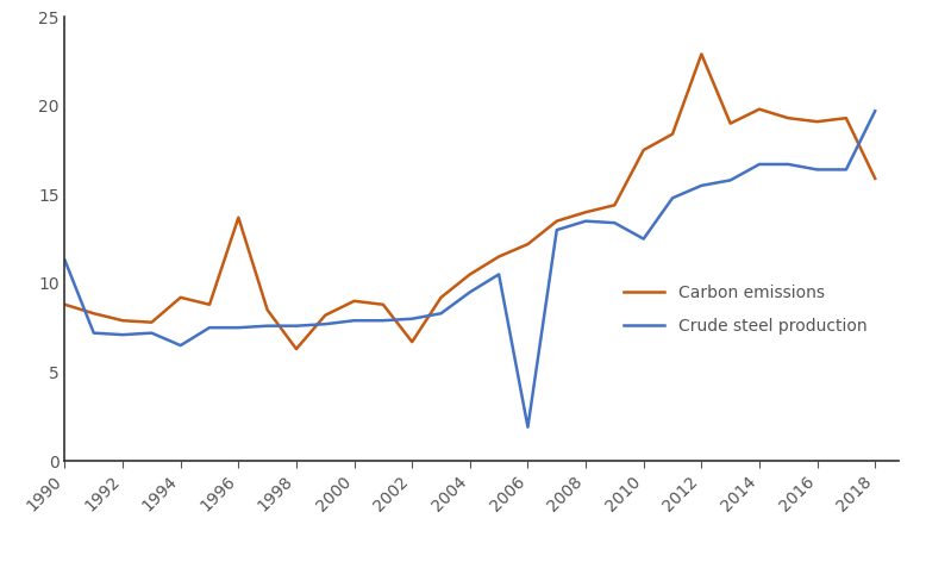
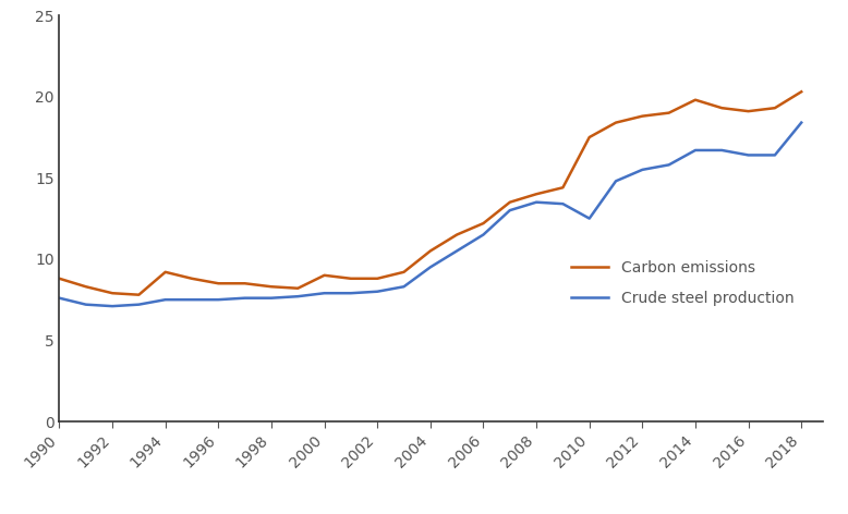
Crude steel production/1990: 11.3 -> 7.6
Crude steel production/1994: 6.5 -> 7.5
Carbon emissions/1996: 13.7 -> 8.5
Carbon emissions/1998: 6.3 -> 8.3
Carbon emissions/2002: 6.7 -> 8.8
Crude steel production/2006: 1.9 -> 11.5
Carbon emissions/2012: 22.9 -> 18.8
Carbon emissions/2018: 15.9 -> 20.3
Crude steel production/2018: 19.7 -> 18.4
